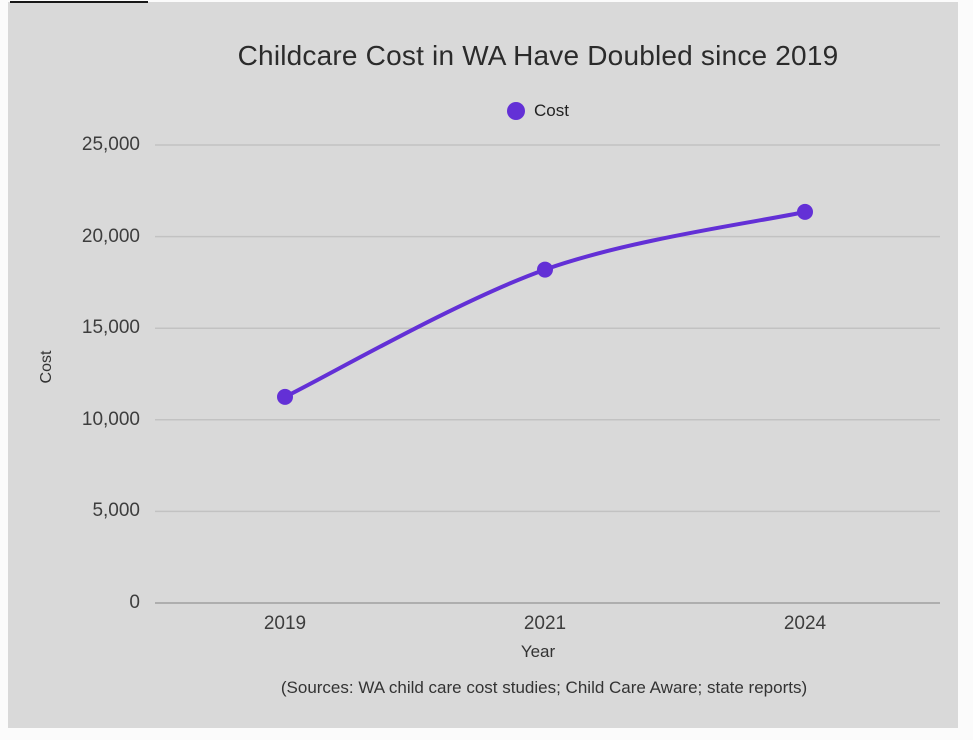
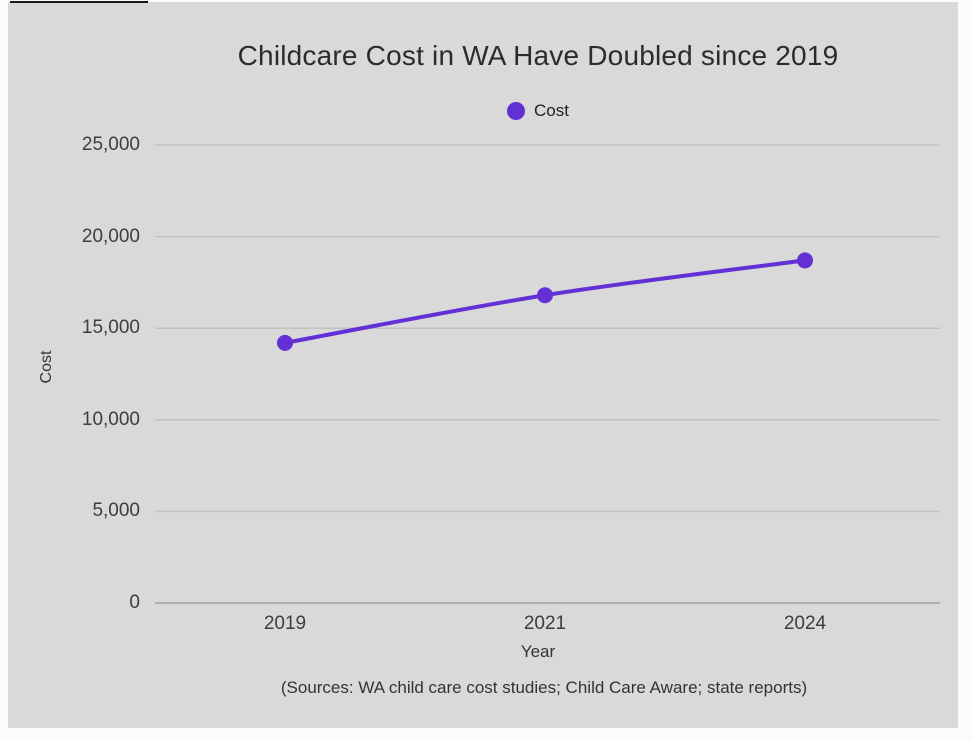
2019: 11200 -> 14200
2021: 18200 -> 16800
2024: 21400 -> 18700
